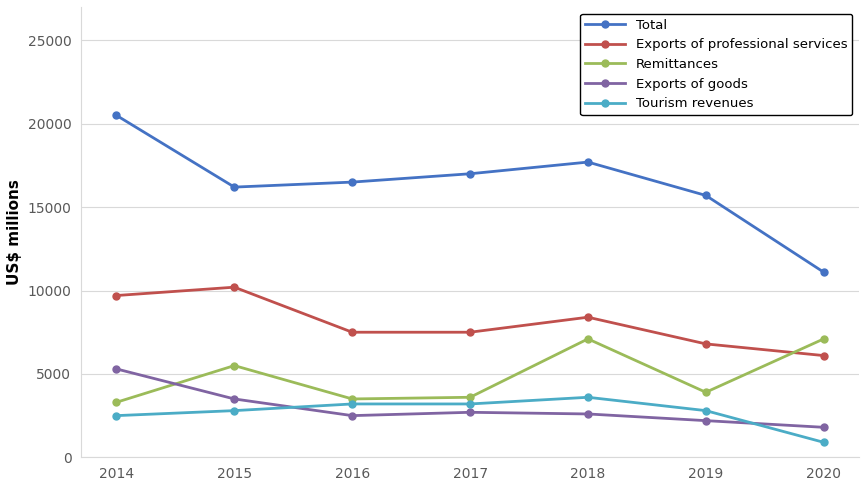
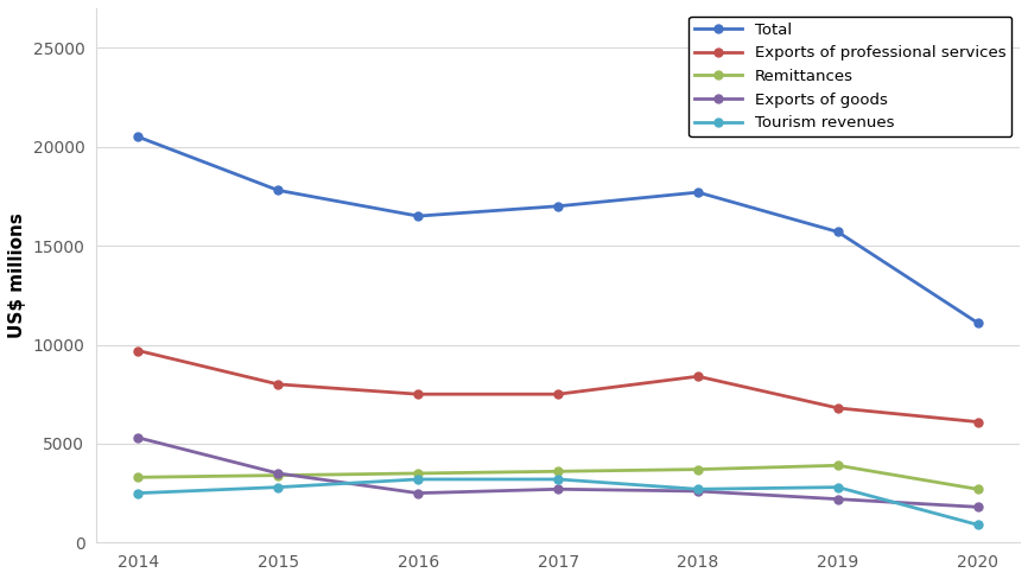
Total/2015: 16200 -> 17800
Exports of professional services/2015: 10200 -> 8000
Remittances/2015: 5500 -> 3400
Remittances/2018: 7100 -> 3700
Tourism revenues/2018: 3600 -> 2700
Remittances/2020: 7100 -> 2700
